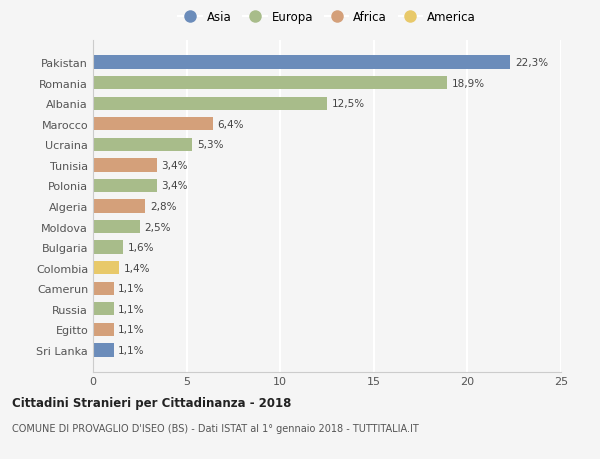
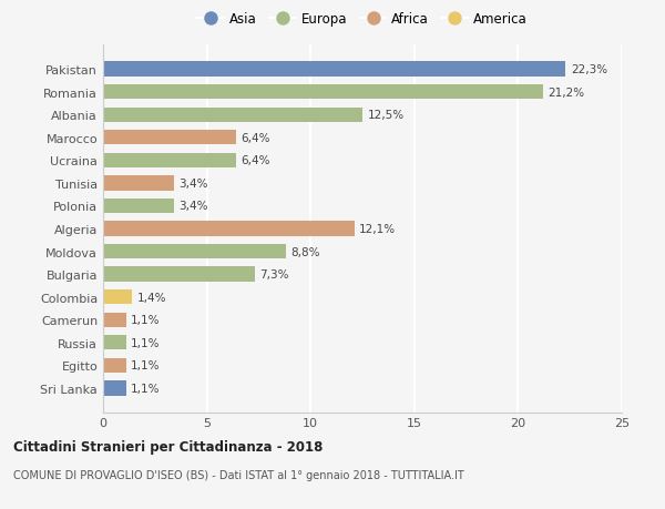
Romania: 18,9% -> 21,2%
Ucraina: 5,3% -> 6,4%
Algeria: 2,8% -> 12,1%
Moldova: 2,5% -> 8,8%
Bulgaria: 1,6% -> 7,3%
